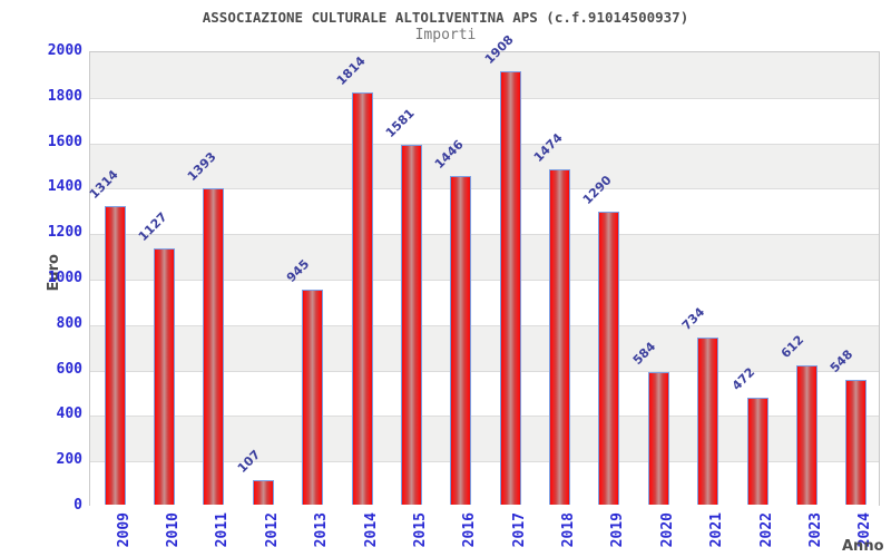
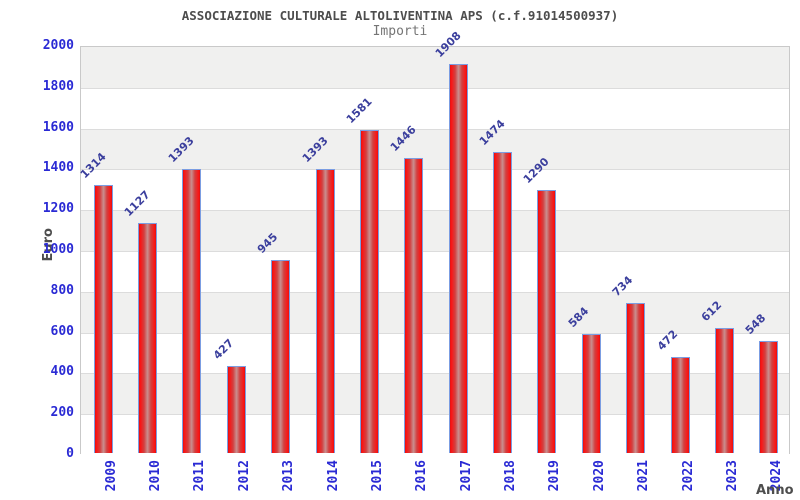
2012: 107 -> 427
2014: 1814 -> 1393
